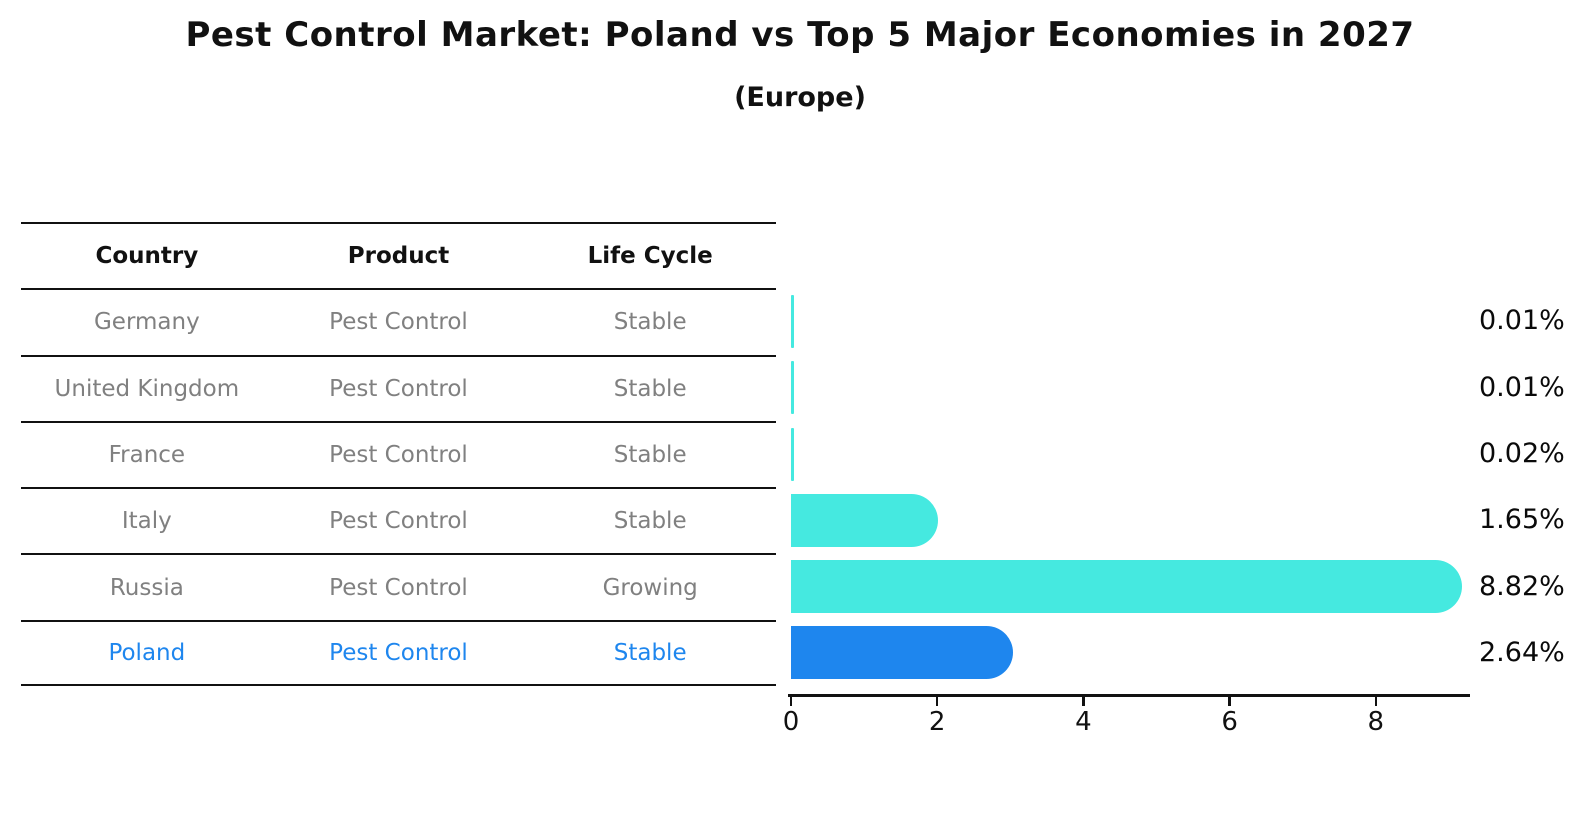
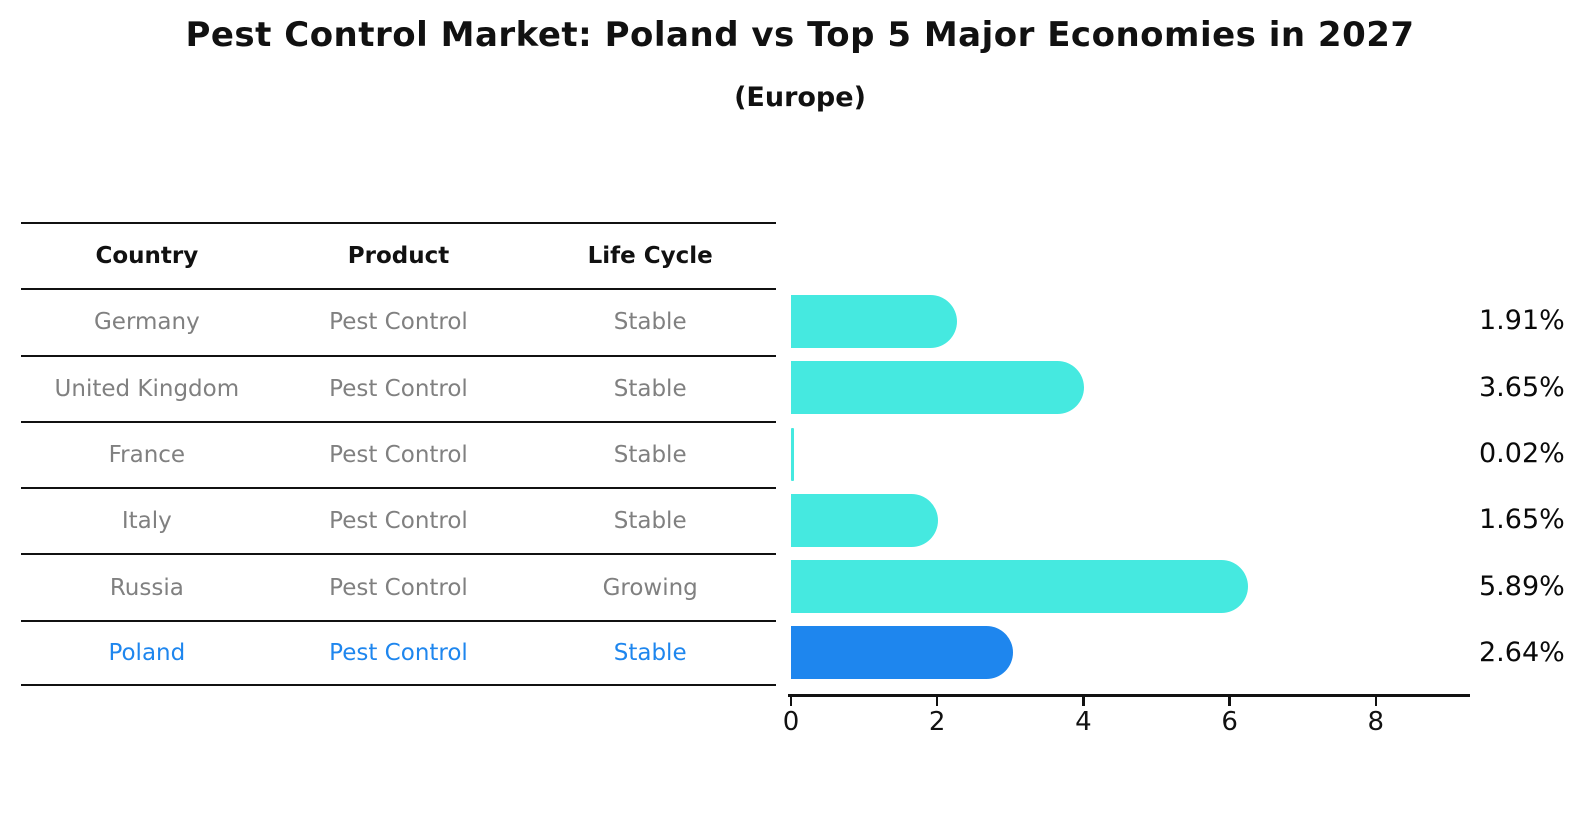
Germany: 0.01% -> 1.91%
United Kingdom: 0.01% -> 3.65%
Russia: 8.82% -> 5.89%
